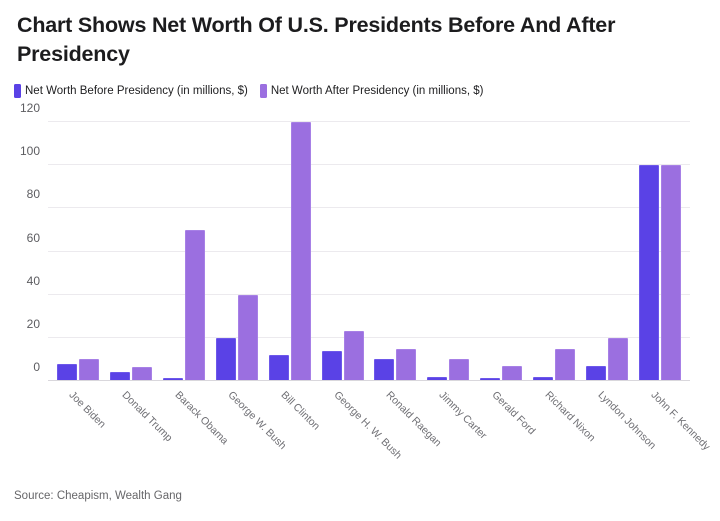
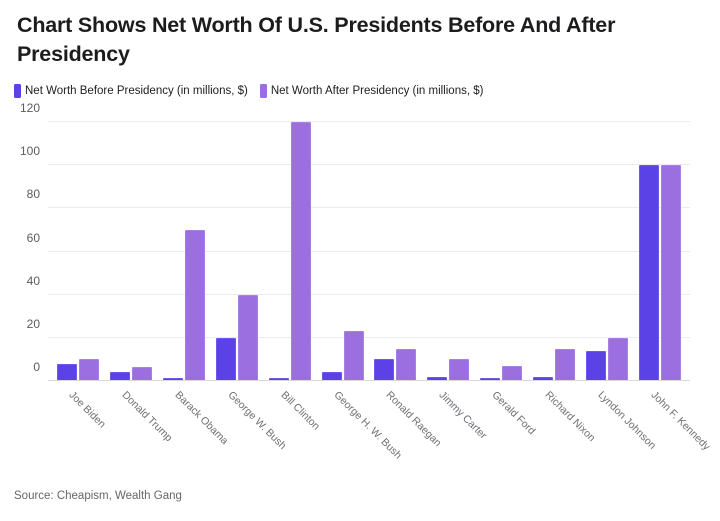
Net Worth Before Presidency (in millions, $)/Bill Clinton: 12 -> 2
Net Worth Before Presidency (in millions, $)/George H. W. Bush: 14 -> 4
Net Worth Before Presidency (in millions, $)/Lyndon Johnson: 7 -> 14
